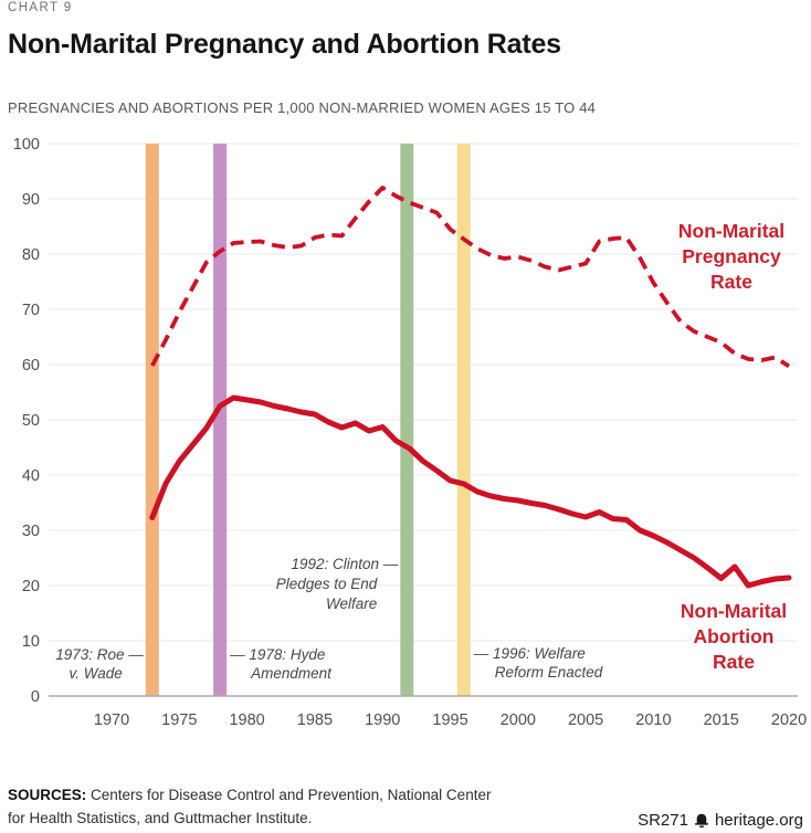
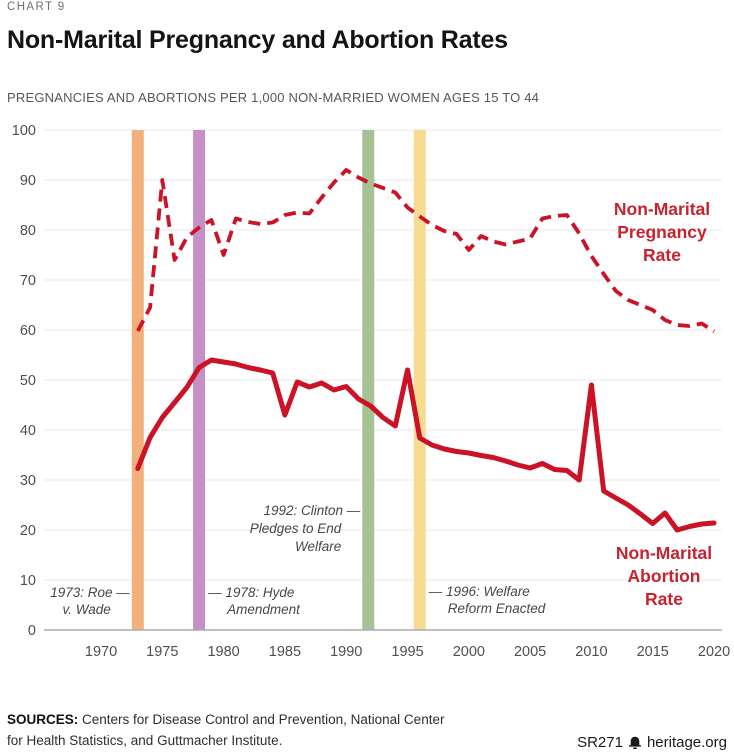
Non-Marital Pregnancy Rate/1975: 70 -> 90
Non-Marital Pregnancy Rate/1980: 82 -> 75
Non-Marital Abortion Rate/1985: 51 -> 43
Non-Marital Abortion Rate/1995: 39 -> 52
Non-Marital Pregnancy Rate/2000: 80 -> 76
Non-Marital Abortion Rate/2010: 29 -> 49
